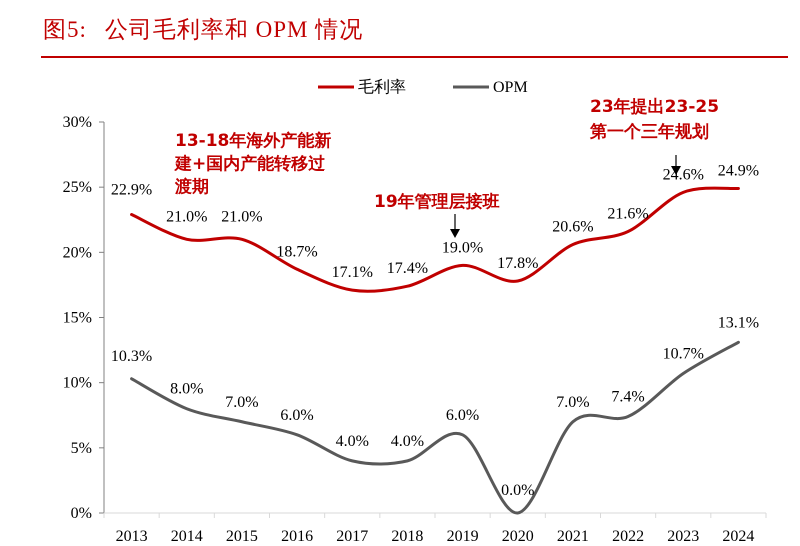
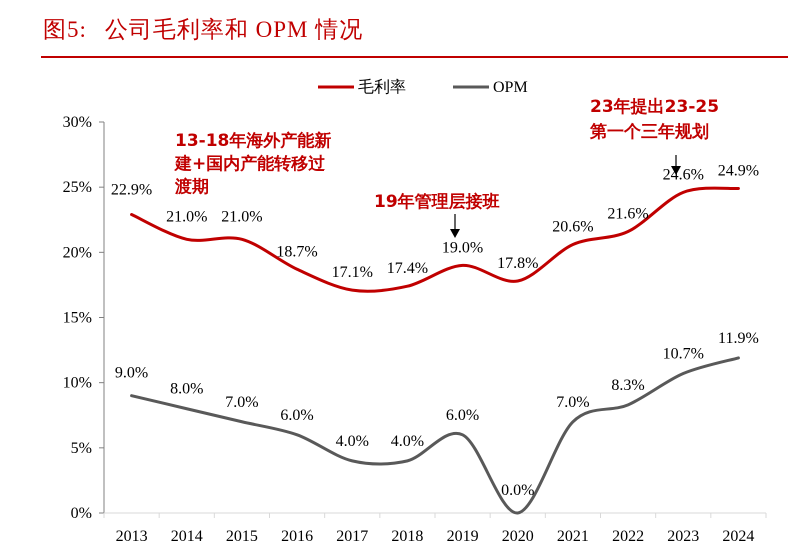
OPM/2013: 10.3% -> 9.0%
OPM/2022: 7.4% -> 8.3%
OPM/2024: 13.1% -> 11.9%
